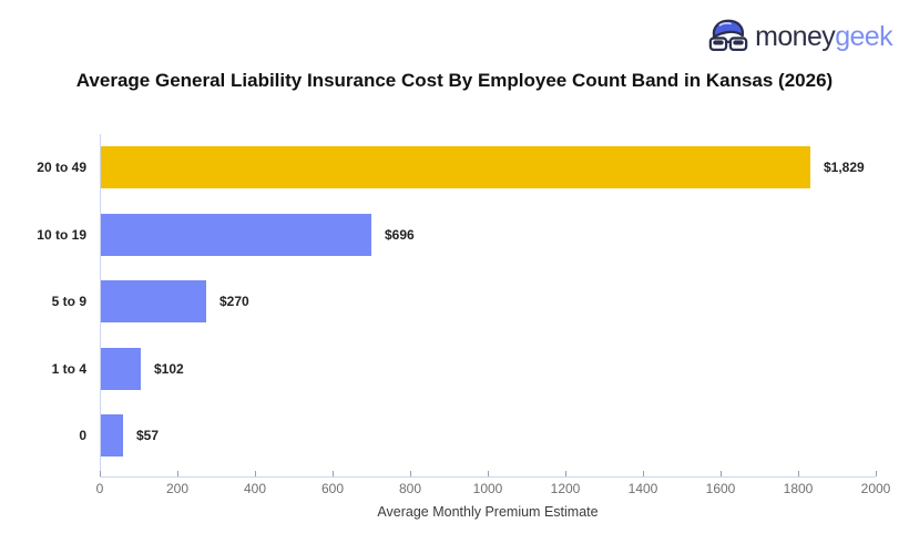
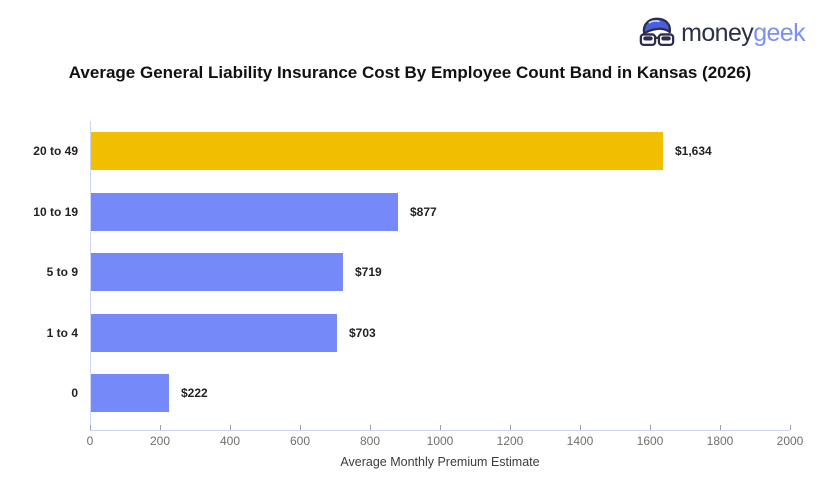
20 to 49: $1,829 -> $1,634
10 to 19: $696 -> $877
5 to 9: $270 -> $719
1 to 4: $102 -> $703
0: $57 -> $222
